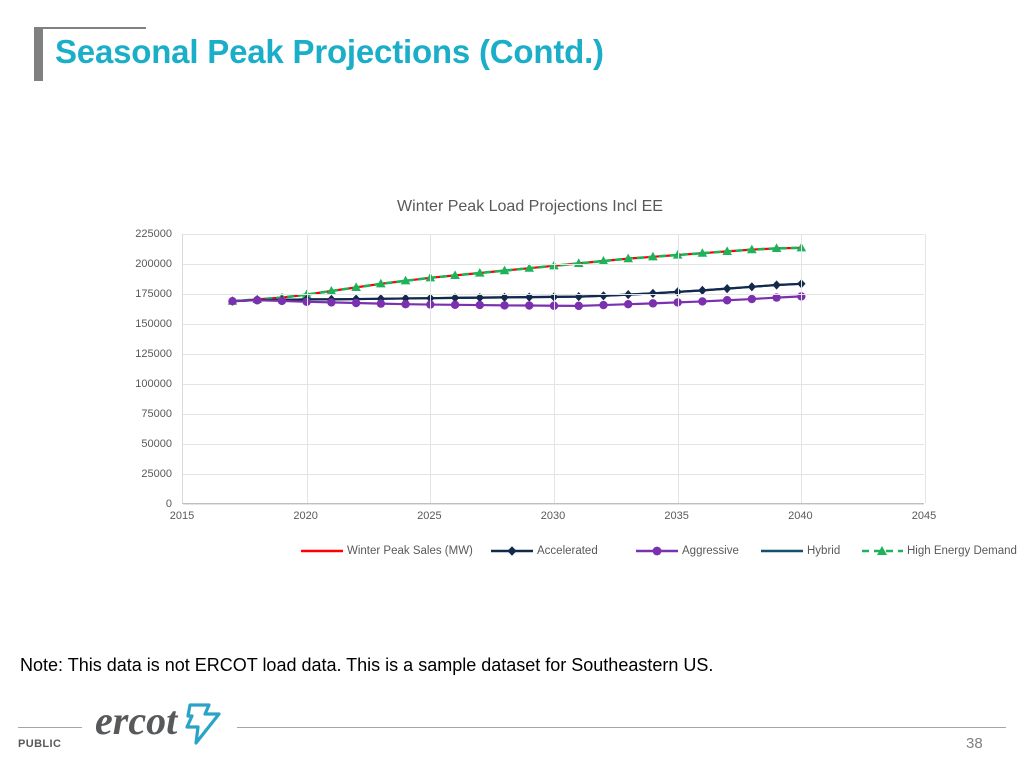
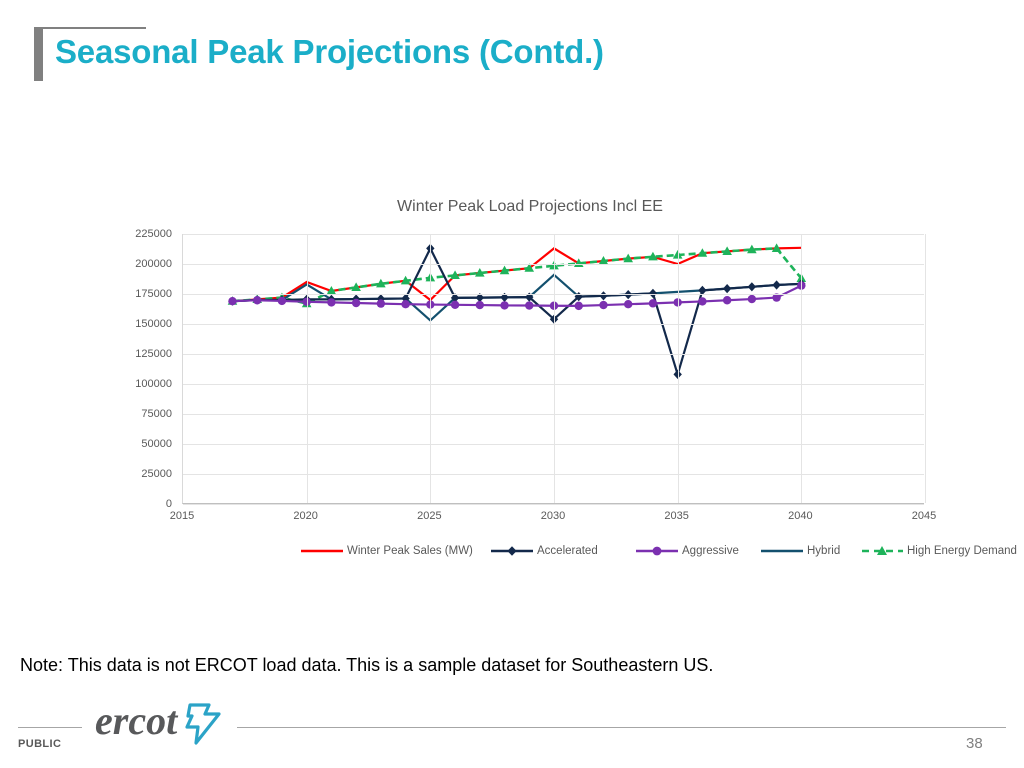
Winter Peak Sales (MW)/2020: 174000 -> 185000
Hybrid/2020: 170000 -> 183000
High Energy Demand/2020: 174000 -> 167000
Winter Peak Sales (MW)/2025: 188000 -> 170000
Accelerated/2025: 172000 -> 213000
Hybrid/2025: 172000 -> 153000
Winter Peak Sales (MW)/2030: 198000 -> 213000
Accelerated/2030: 173000 -> 154000
Hybrid/2030: 173000 -> 191000
Winter Peak Sales (MW)/2035: 208000 -> 200000
Accelerated/2035: 177000 -> 108000
Aggressive/2040: 173000 -> 182000
High Energy Demand/2040: 214000 -> 188000
